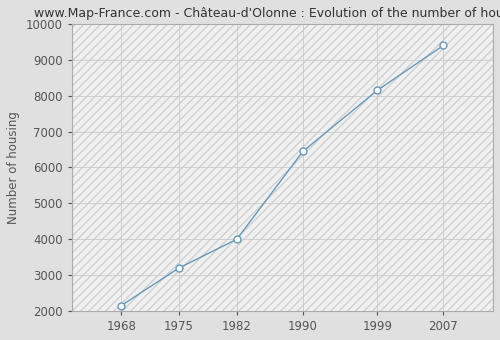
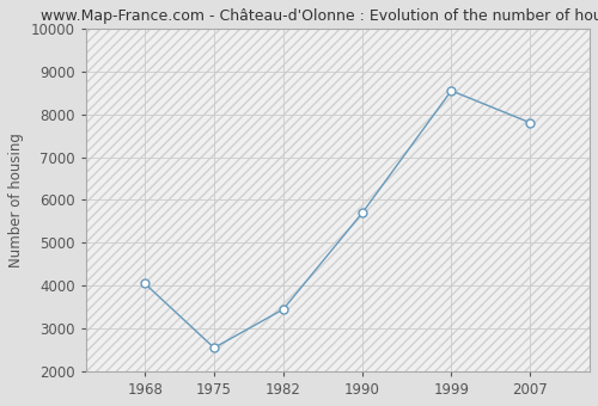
1968: 2150 -> 4050
1975: 3200 -> 2550
1982: 4000 -> 3450
1990: 6450 -> 5700
1999: 8150 -> 8550
2007: 9400 -> 7800
